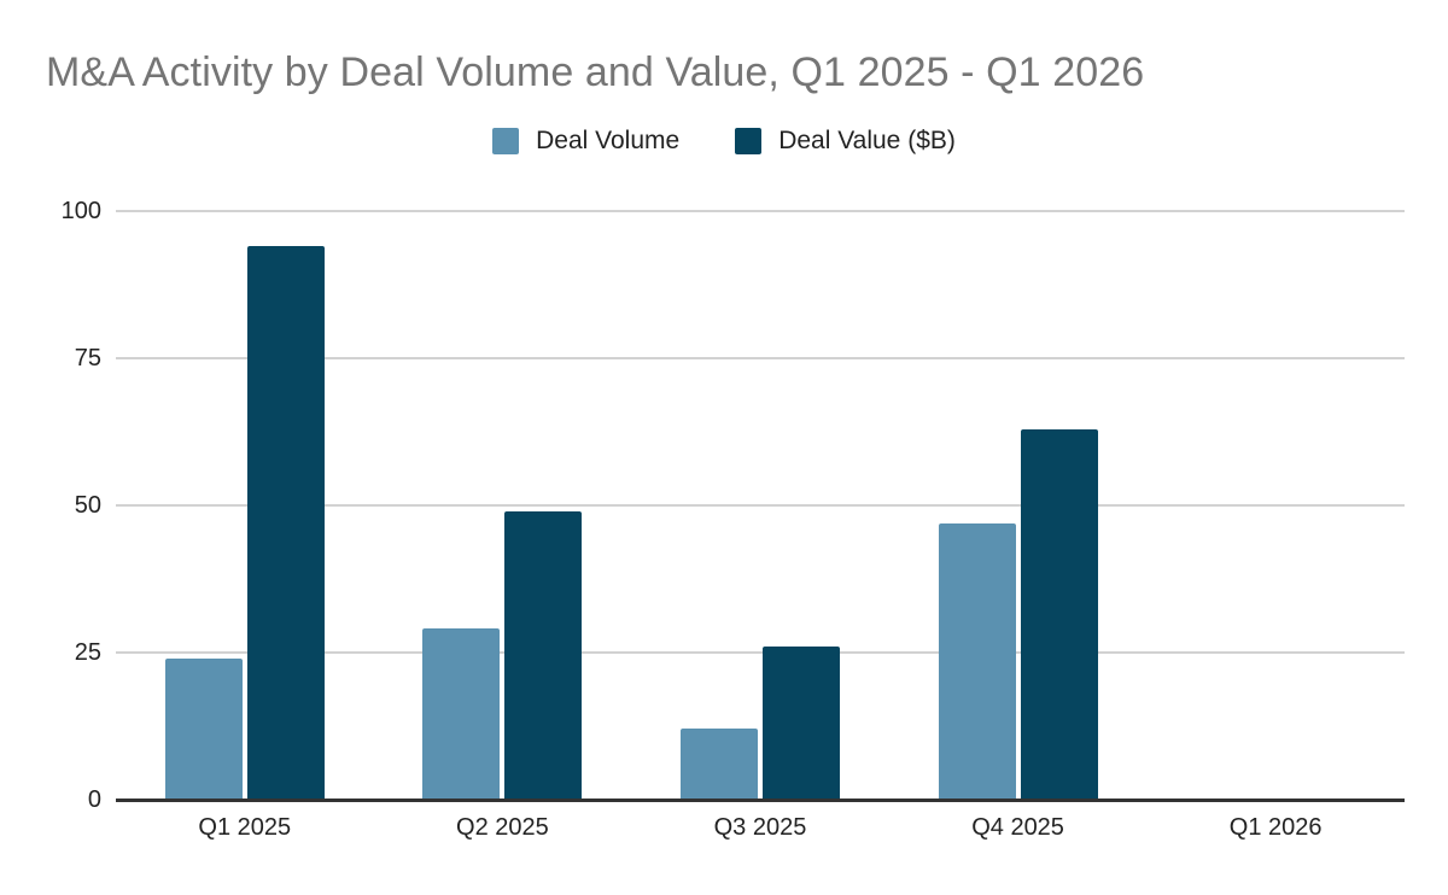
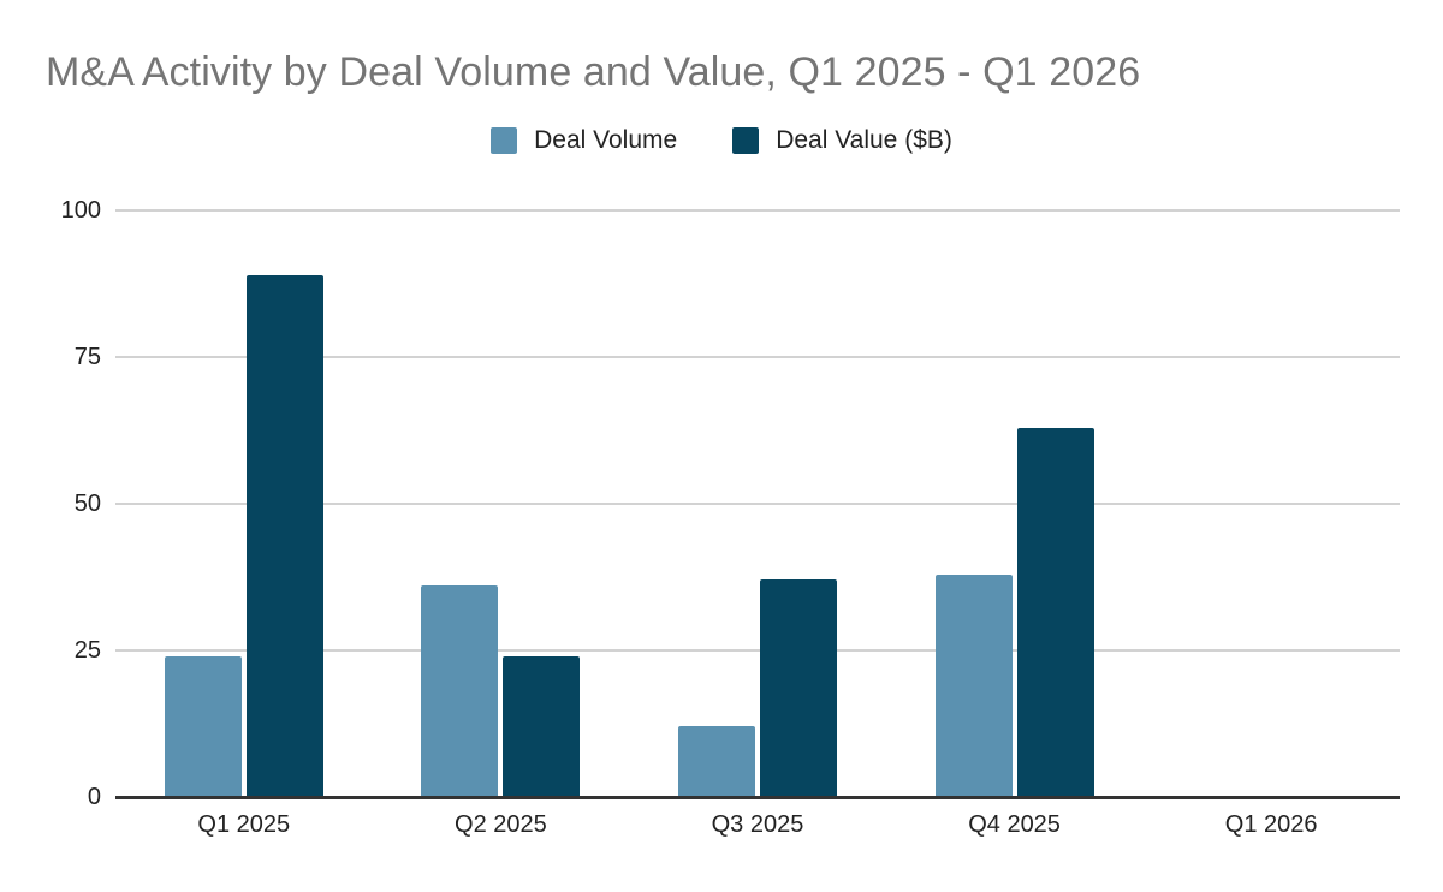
Deal Value ($B)/Q1 2025: 94 -> 89
Deal Volume/Q2 2025: 29 -> 36
Deal Value ($B)/Q2 2025: 49 -> 24
Deal Value ($B)/Q3 2025: 26 -> 37
Deal Volume/Q4 2025: 47 -> 38
